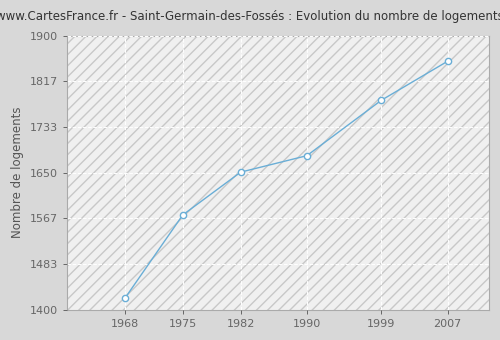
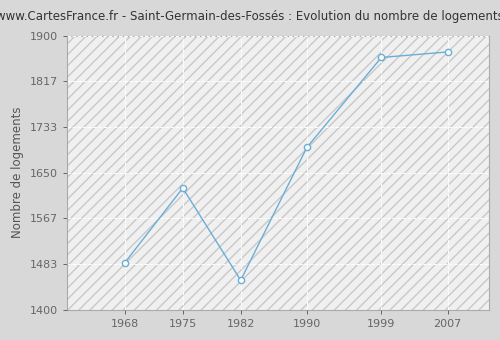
1968: 1421 -> 1486
1975: 1573 -> 1622
1982: 1651 -> 1454
1990: 1681 -> 1696
1999: 1782 -> 1860
2007: 1853 -> 1870
